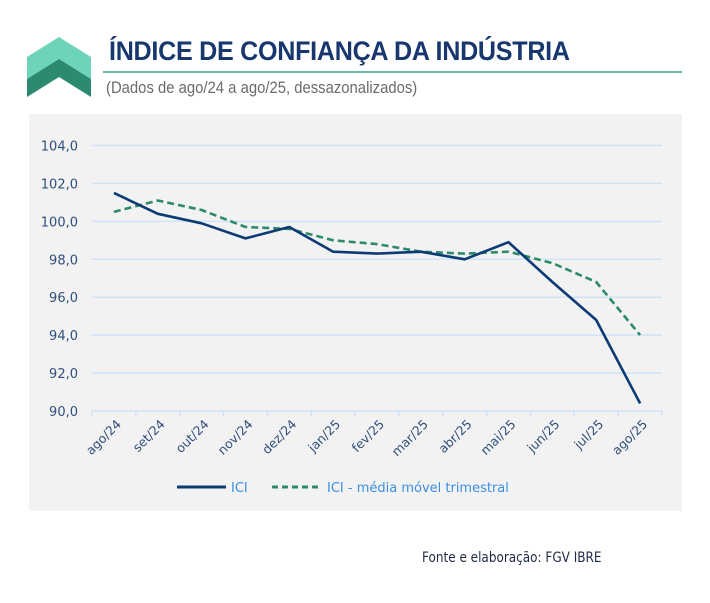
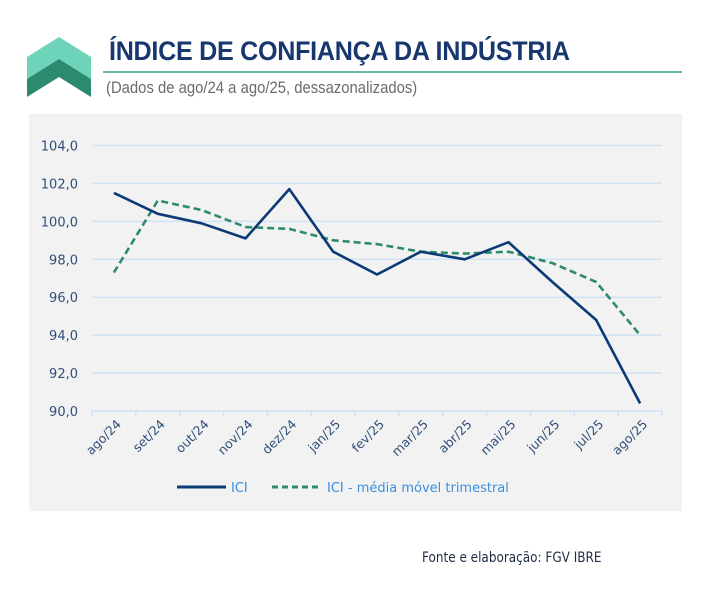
ICI - média móvel trimestral/ago/24: 100,5 -> 97,3
ICI/dez/24: 99,7 -> 101,7
ICI/fev/25: 98,3 -> 97,2
